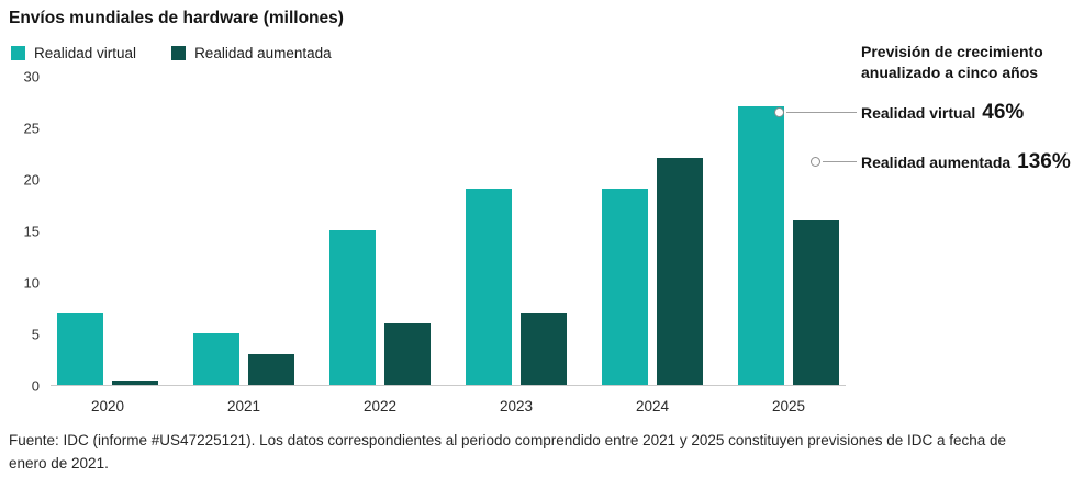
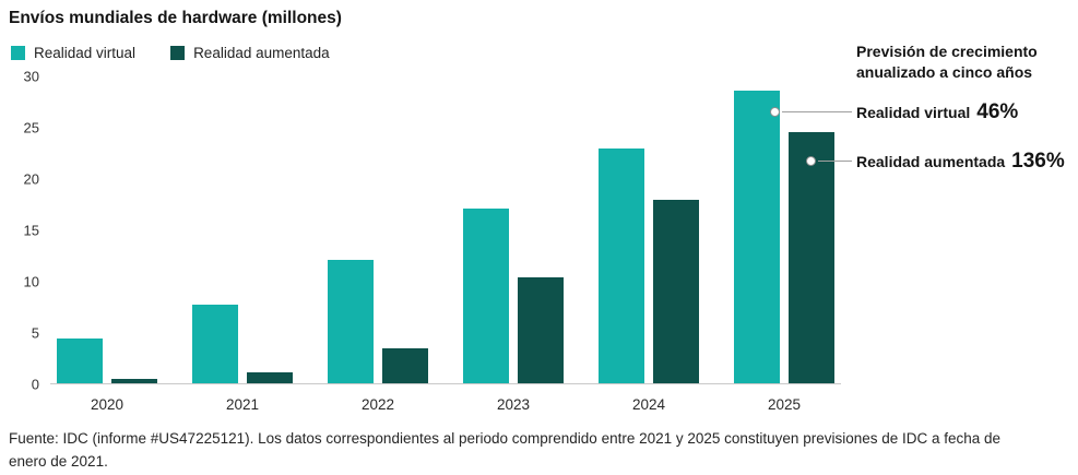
Realidad virtual/2020: 7 -> 4
Realidad virtual/2021: 5 -> 8
Realidad aumentada/2021: 3 -> 1
Realidad virtual/2022: 15 -> 12
Realidad aumentada/2022: 6 -> 3
Realidad virtual/2023: 19 -> 17
Realidad aumentada/2023: 7 -> 10
Realidad virtual/2024: 19 -> 23
Realidad aumentada/2024: 22 -> 18
Realidad virtual/2025: 27 -> 28
Realidad aumentada/2025: 16 -> 24
